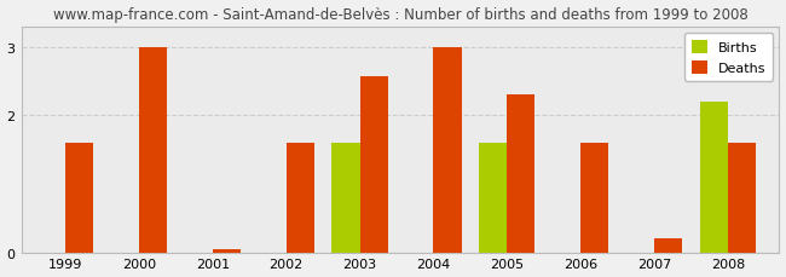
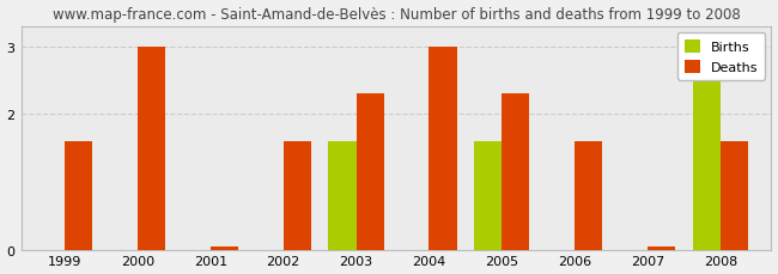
Deaths/2003: 2.56 -> 2.30
Deaths/2007: 0.20 -> 0.05
Births/2008: 2.2 -> 2.5
